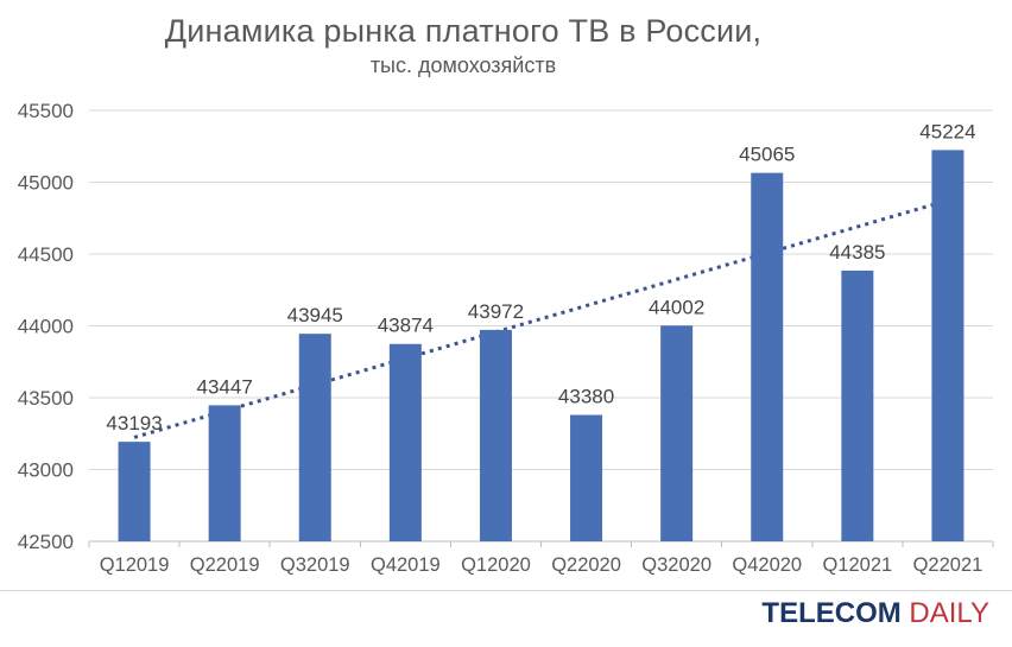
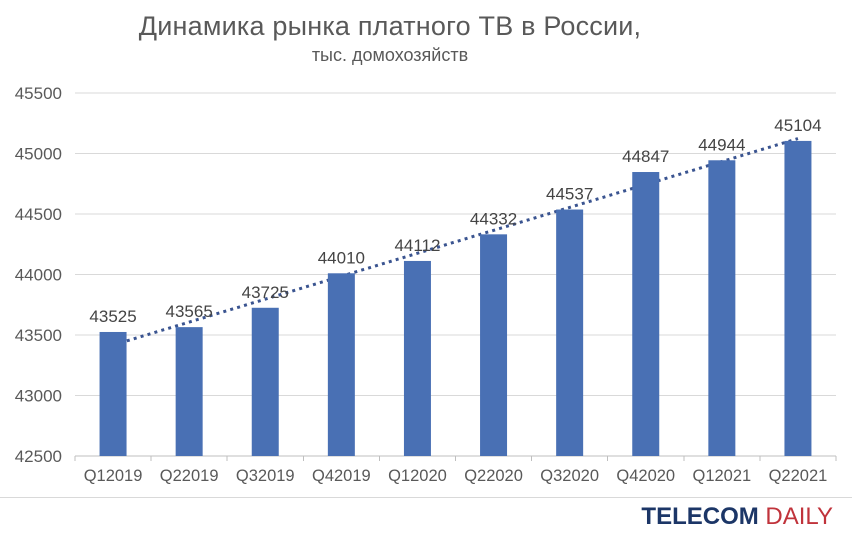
Q12019: 43193 -> 43525
Q22019: 43447 -> 43565
Q32019: 43945 -> 43725
Q42019: 43874 -> 44010
Q12020: 43972 -> 44112
Q22020: 43380 -> 44332
Q32020: 44002 -> 44537
Q42020: 45065 -> 44847
Q12021: 44385 -> 44944
Q22021: 45224 -> 45104
